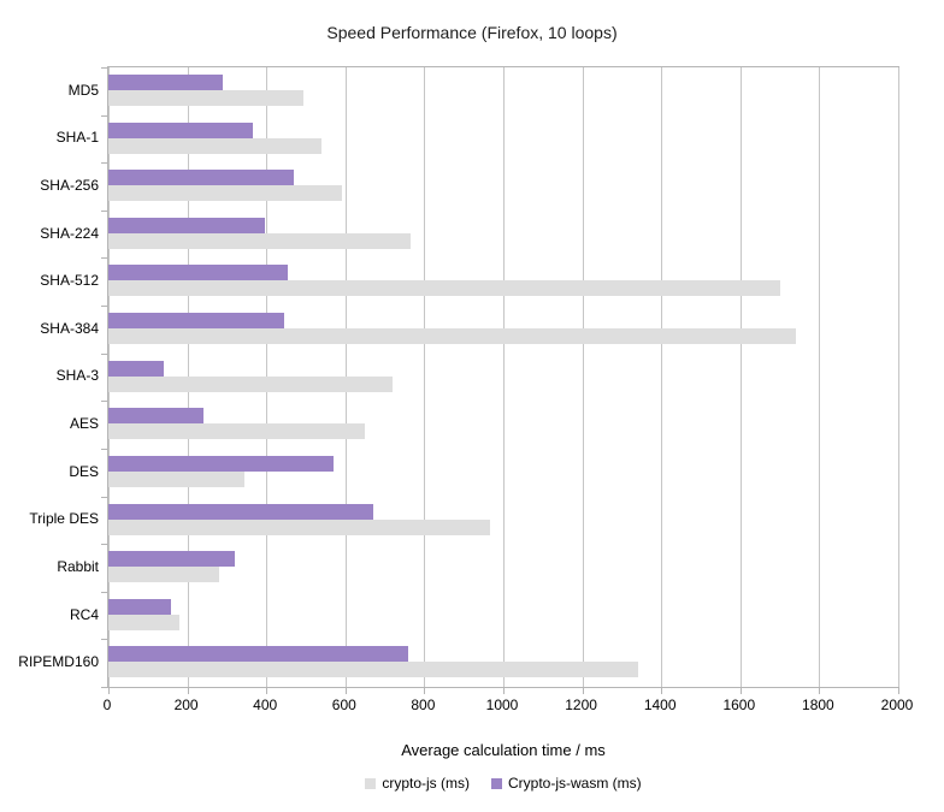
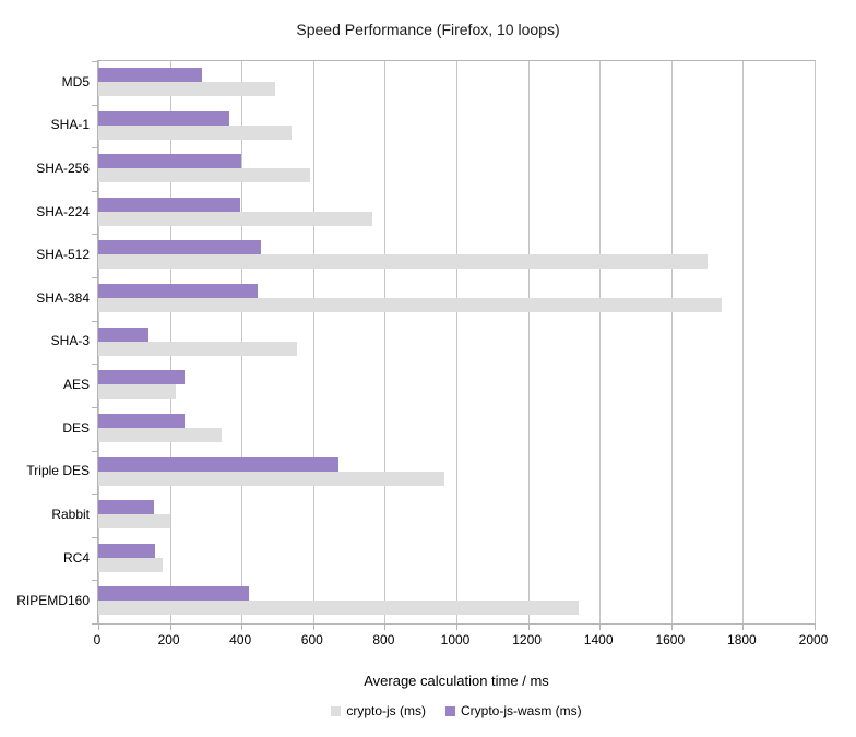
Crypto-js-wasm (ms)/SHA-256: 470 -> 400
crypto-js (ms)/SHA-3: 720 -> 560
crypto-js (ms)/AES: 650 -> 220
Crypto-js-wasm (ms)/DES: 570 -> 240
crypto-js (ms)/Rabbit: 280 -> 200
Crypto-js-wasm (ms)/Rabbit: 320 -> 160
Crypto-js-wasm (ms)/RIPEMD160: 760 -> 420
